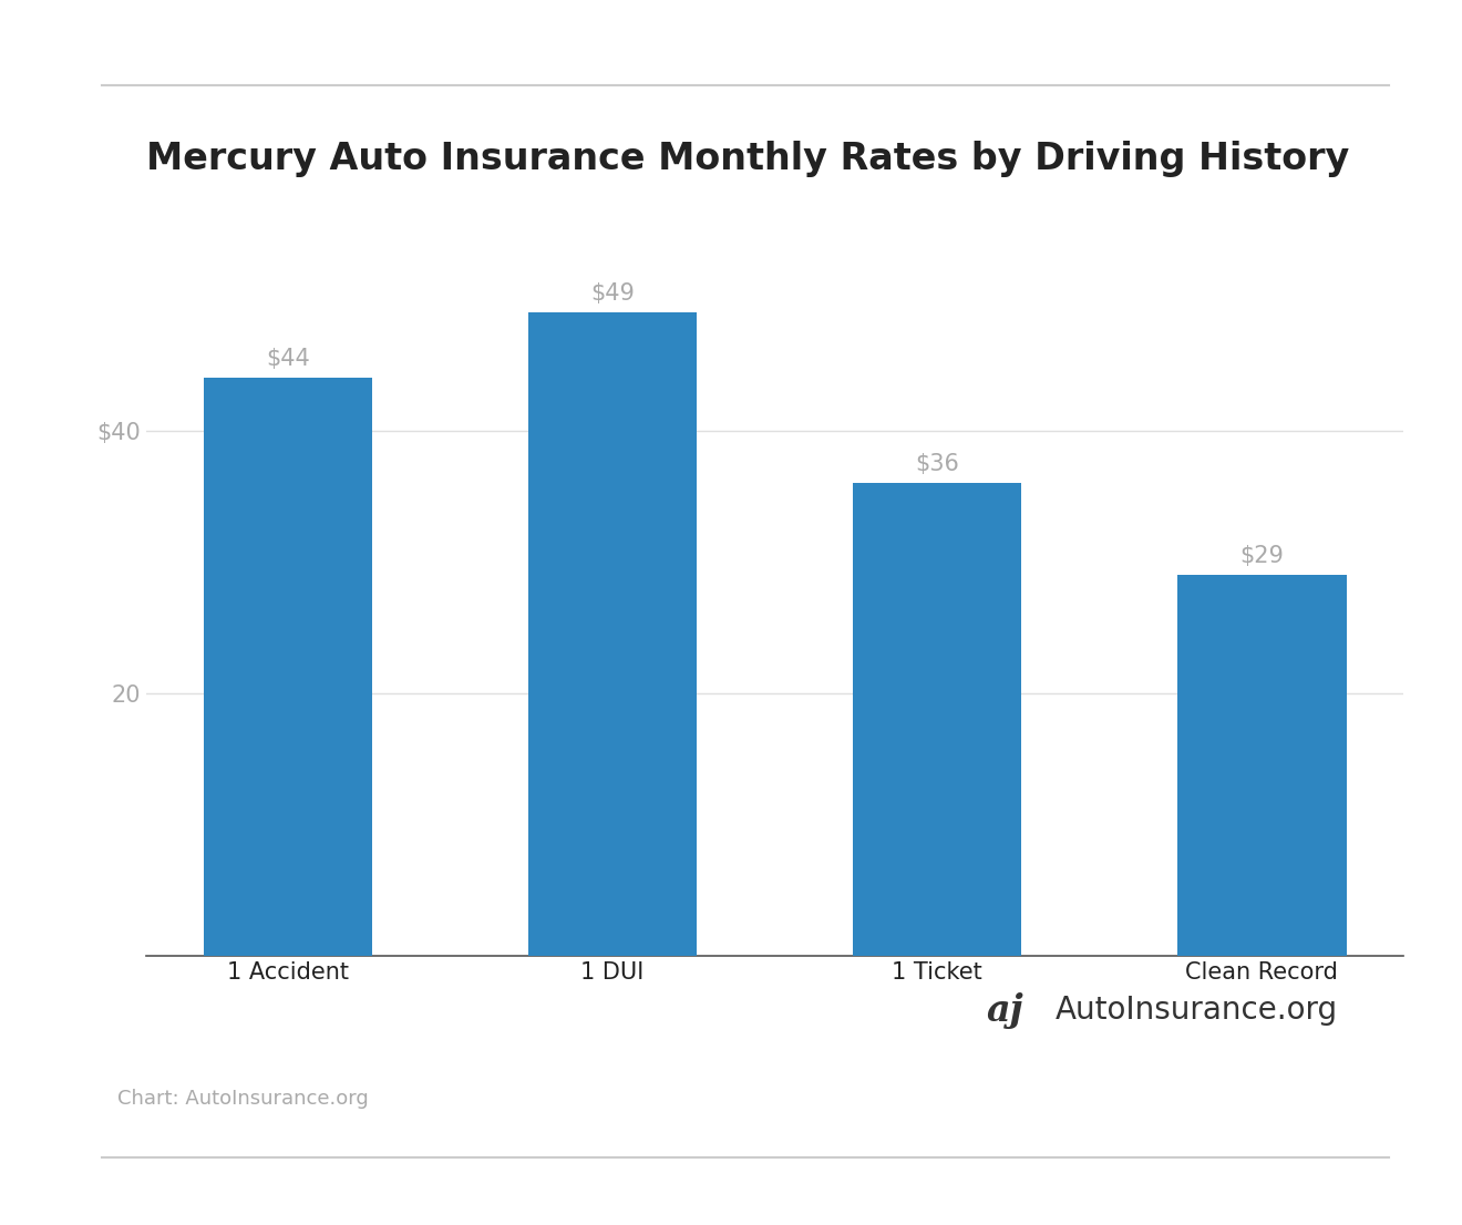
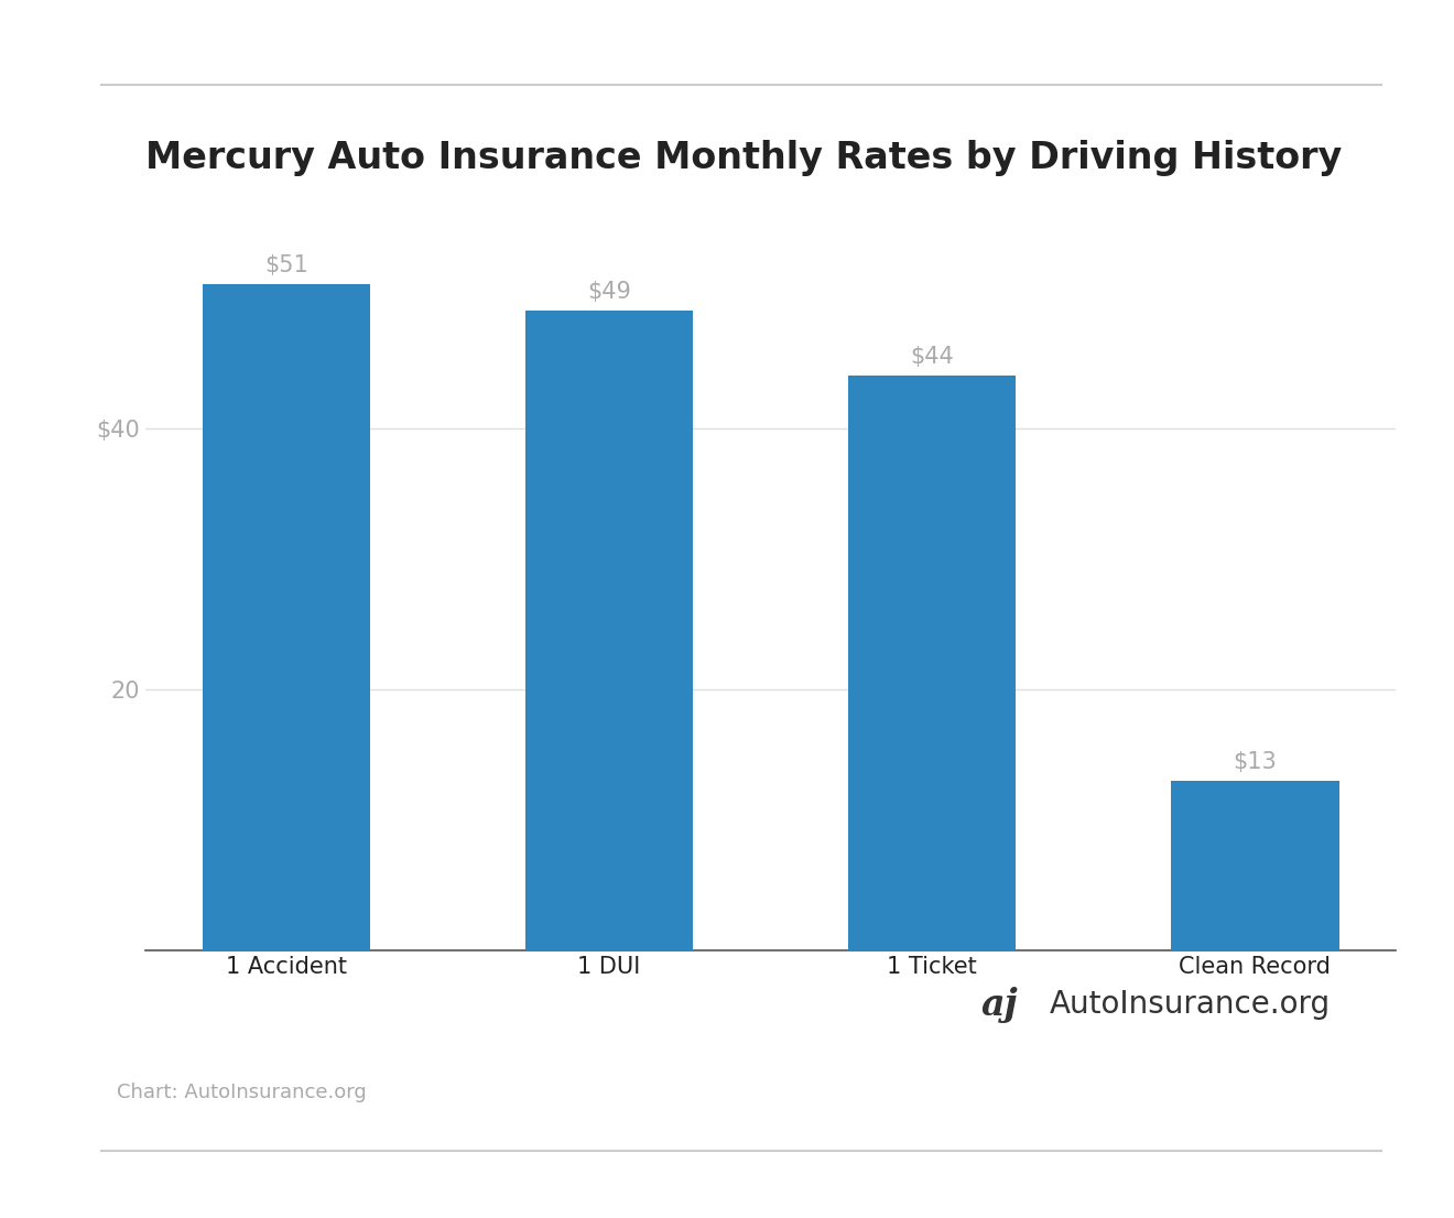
1 Accident: $44 -> $51
1 Ticket: $36 -> $44
Clean Record: $29 -> $13
